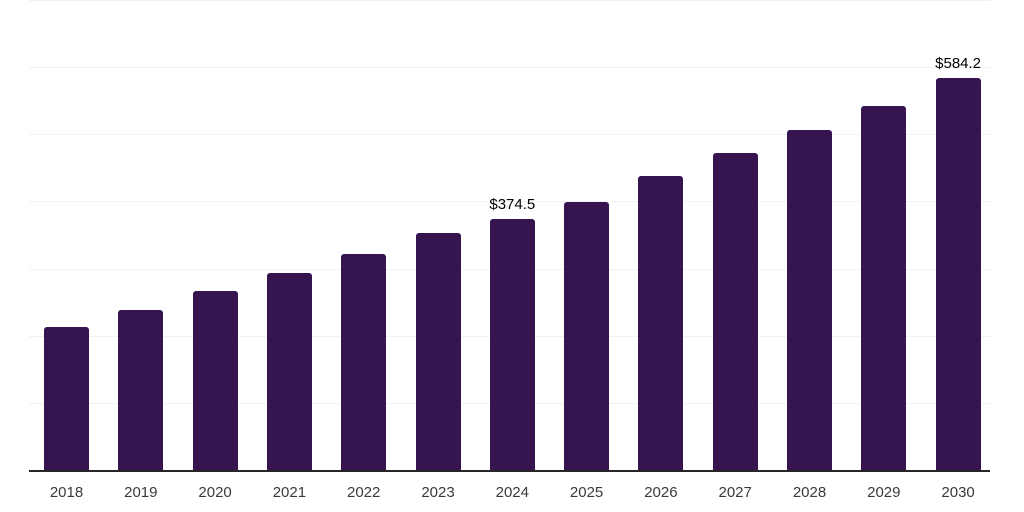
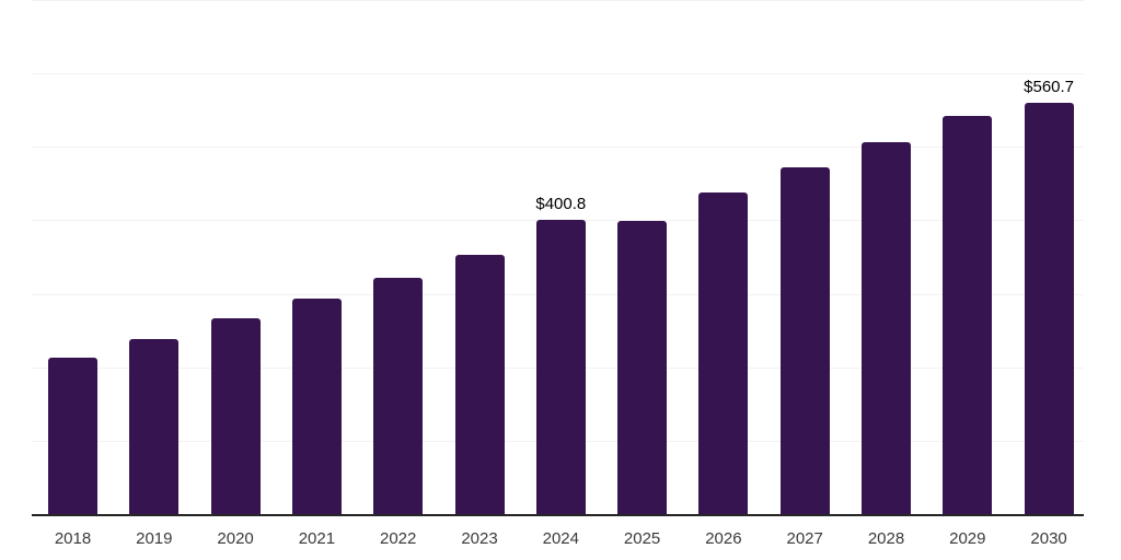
2024: $374.5 -> $400.8
2030: $584.2 -> $560.7
